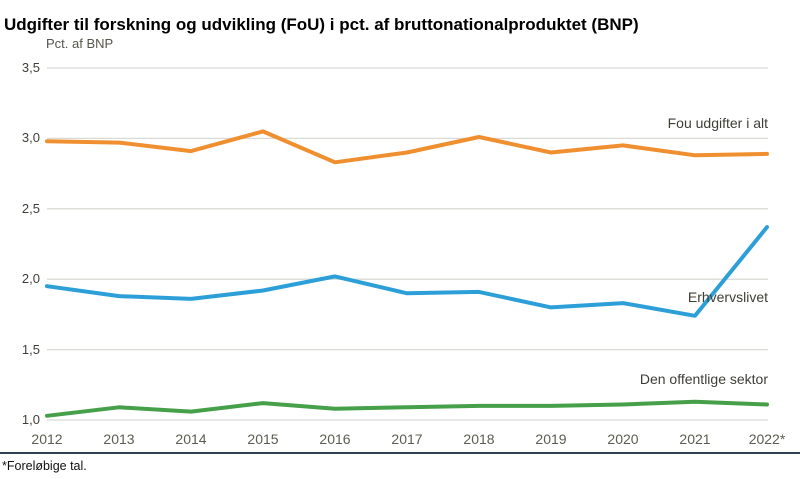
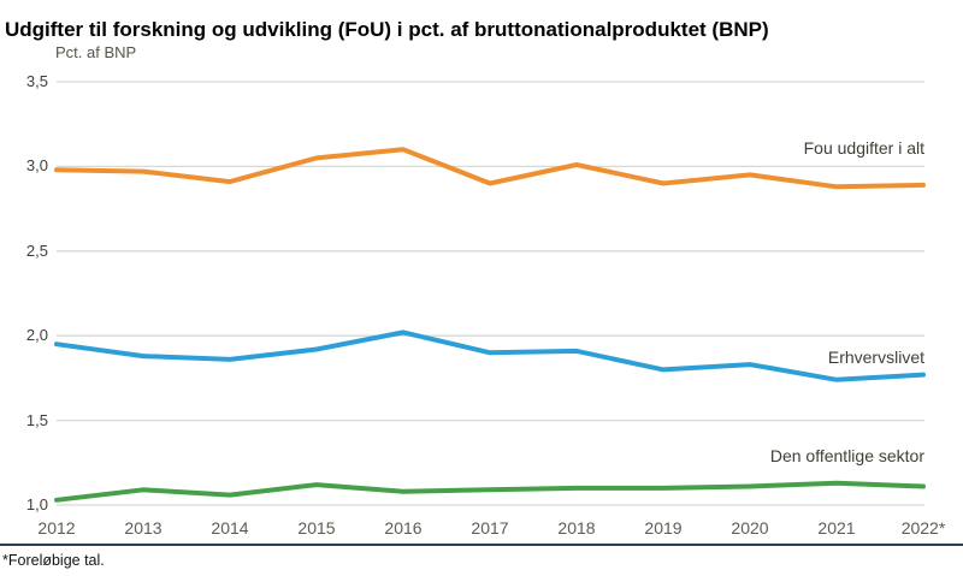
Fou udgifter i alt/2016: 2,83 -> 3,10
Erhvervslivet/2022*: 2,37 -> 1,77
